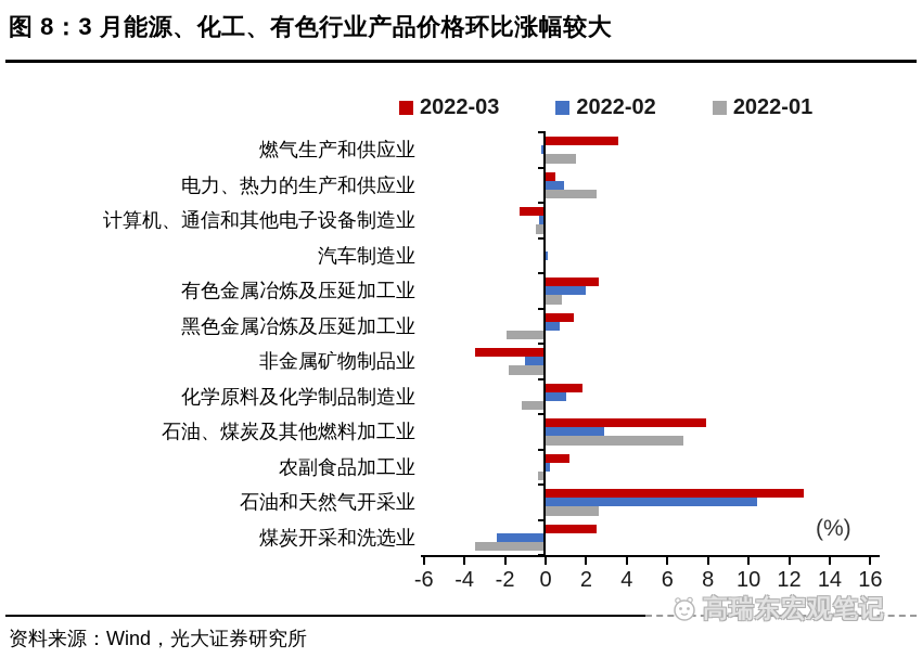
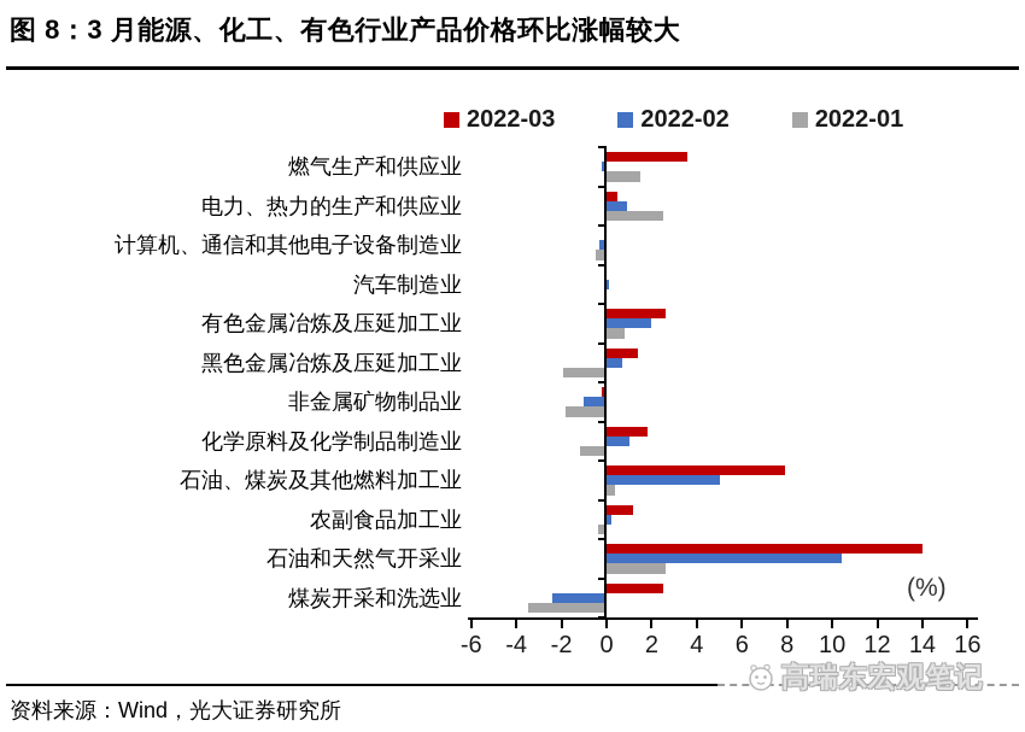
2022-03/计算机、通信和其他电子设备制造业: -1.3 -> -0.1
2022-03/非金属矿物制品业: -3.5 -> -0.2
2022-02/石油、煤炭及其他燃料加工业: 2.9 -> 5.0
2022-01/石油、煤炭及其他燃料加工业: 6.8 -> 0.4
2022-03/石油和天然气开采业: 12.7 -> 14.0
